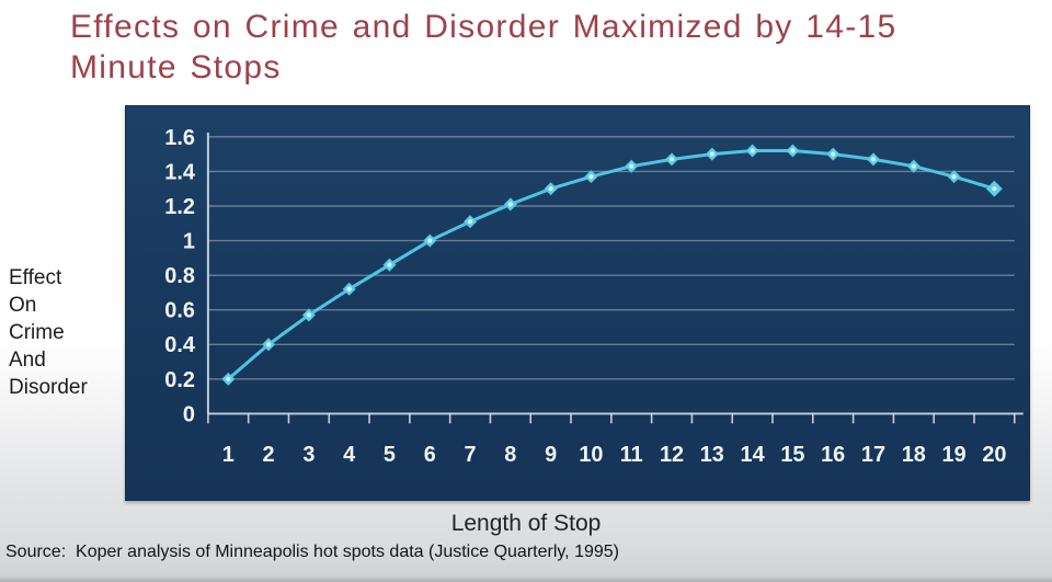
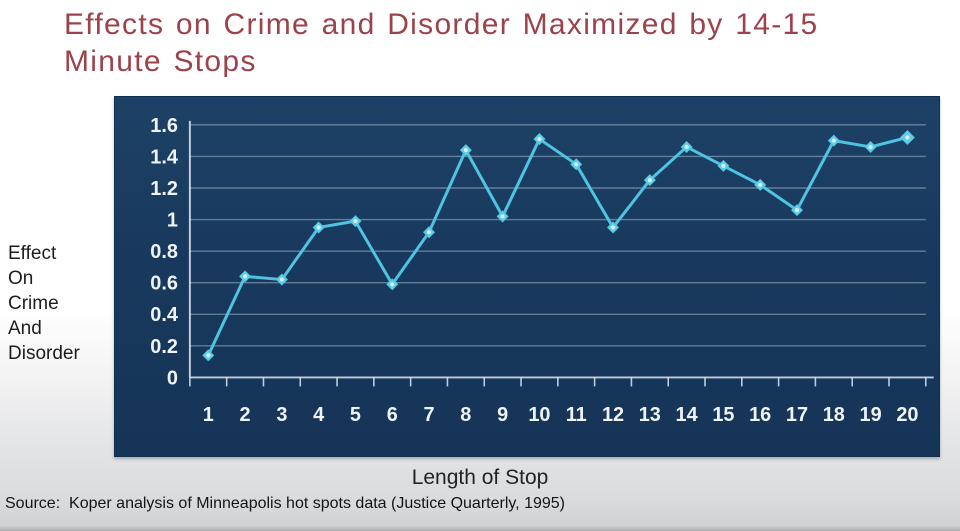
1: 0.20 -> 0.14
2: 0.40 -> 0.64
3: 0.57 -> 0.62
4: 0.72 -> 0.95
5: 0.86 -> 0.99
6: 1.00 -> 0.59
7: 1.11 -> 0.92
8: 1.21 -> 1.44
9: 1.30 -> 1.02
10: 1.37 -> 1.51
11: 1.43 -> 1.35
12: 1.47 -> 0.95
13: 1.50 -> 1.25
14: 1.52 -> 1.46
15: 1.52 -> 1.34
16: 1.50 -> 1.22
17: 1.47 -> 1.06
18: 1.43 -> 1.50
19: 1.37 -> 1.46
20: 1.30 -> 1.52
